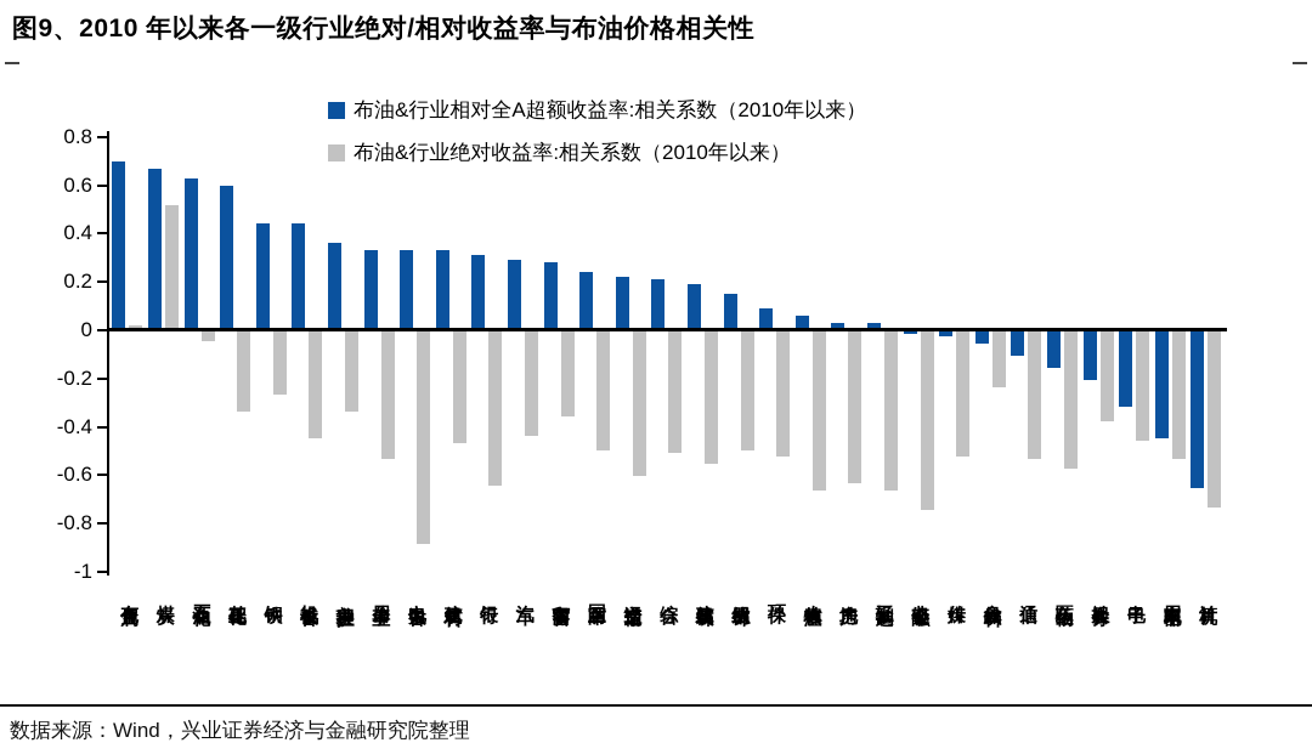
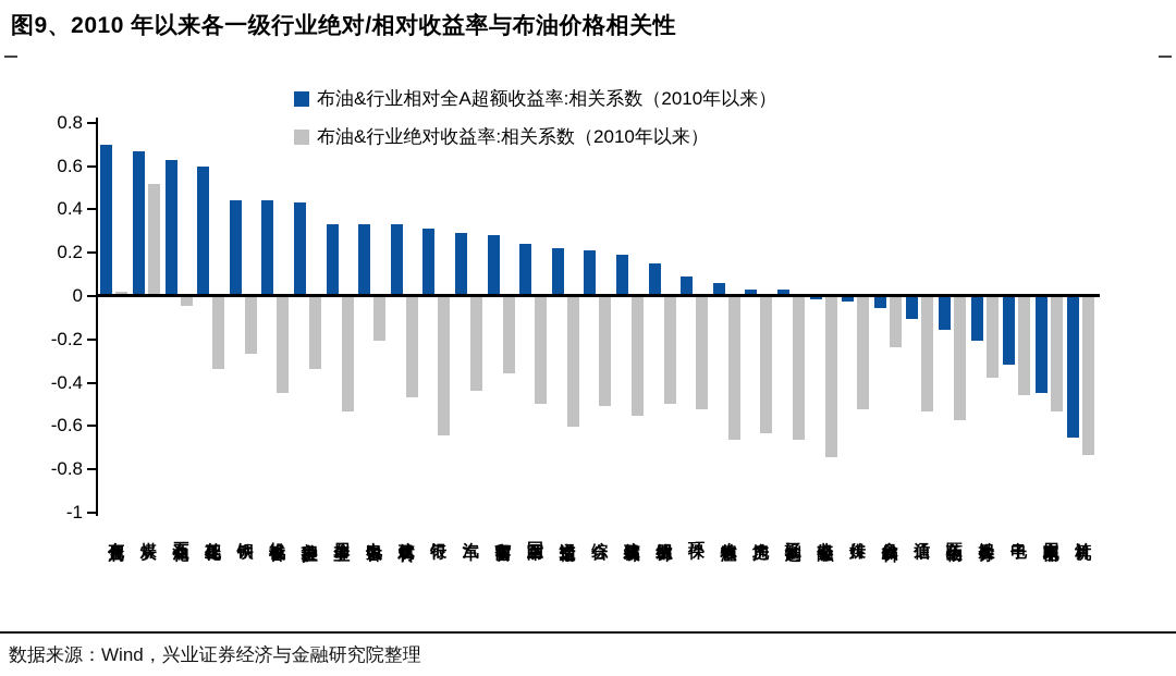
布油&行业相对全A超额收益率:相关系数（2010年以来）/美容护理: 0.36 -> 0.43
布油&行业绝对收益率:相关系数（2010年以来）/电力设备: -0.88 -> -0.20
